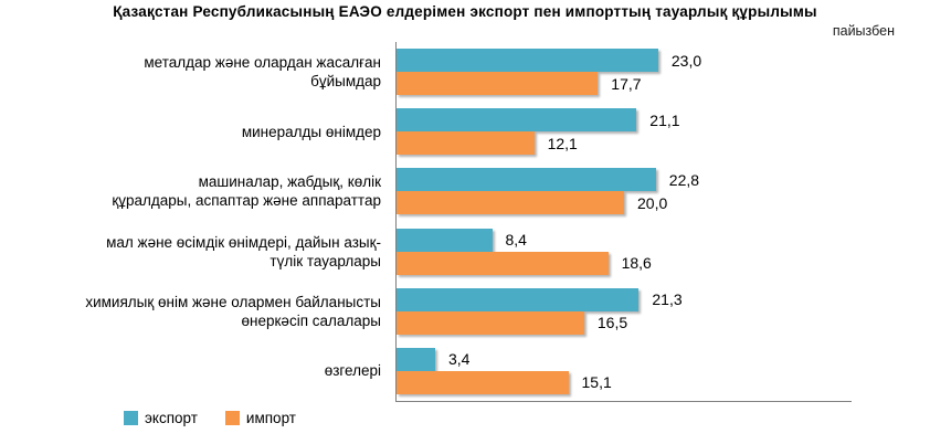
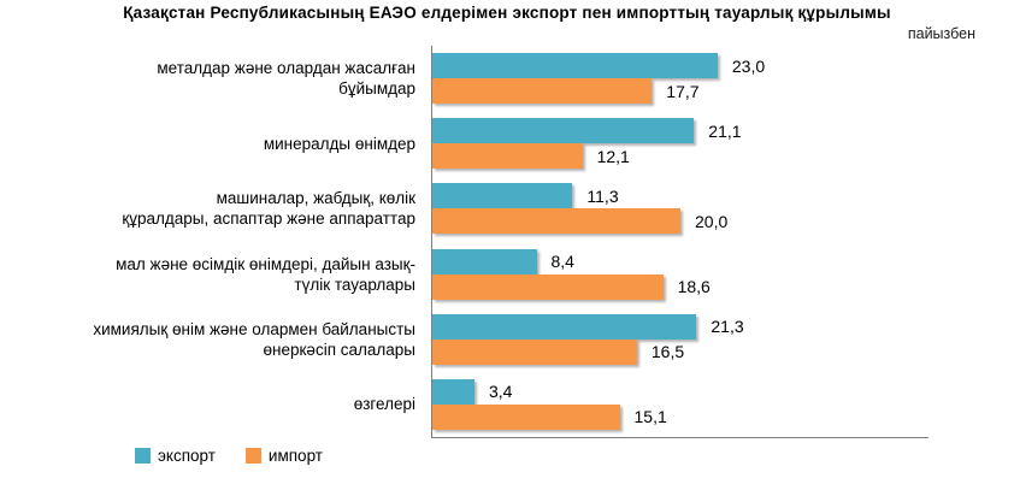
экспорт/машиналар, жабдық, көлік құралдары, аспаптар және аппараттар: 22,8 -> 11,3
